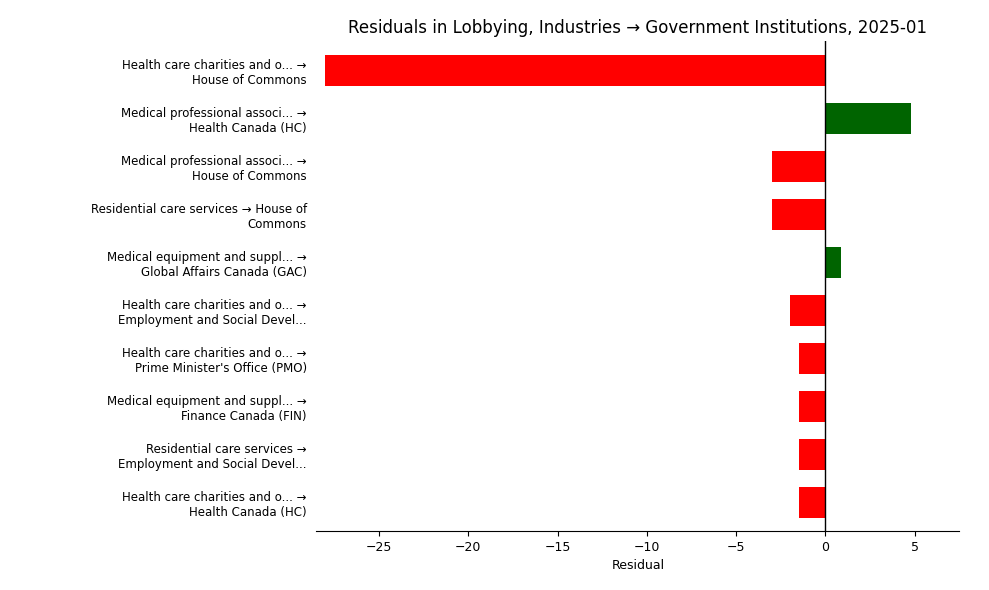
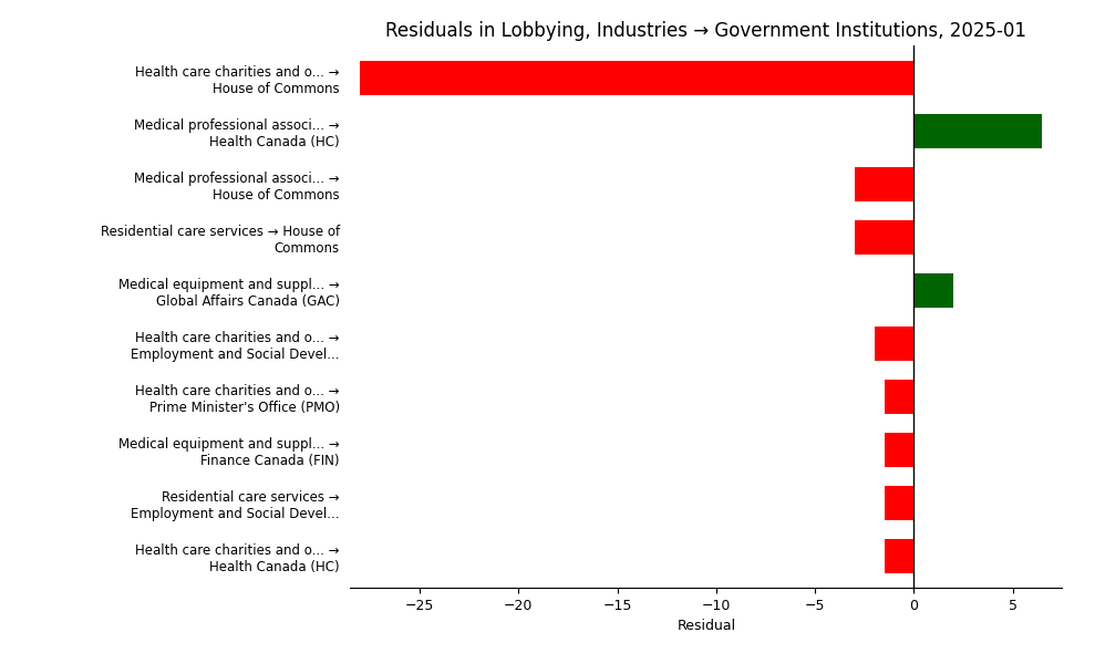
Medical professional associ... → Health Canada (HC): 4.8 -> 6.5
Medical equipment and suppl... → Global Affairs Canada (GAC): 0.9 -> 2.0
